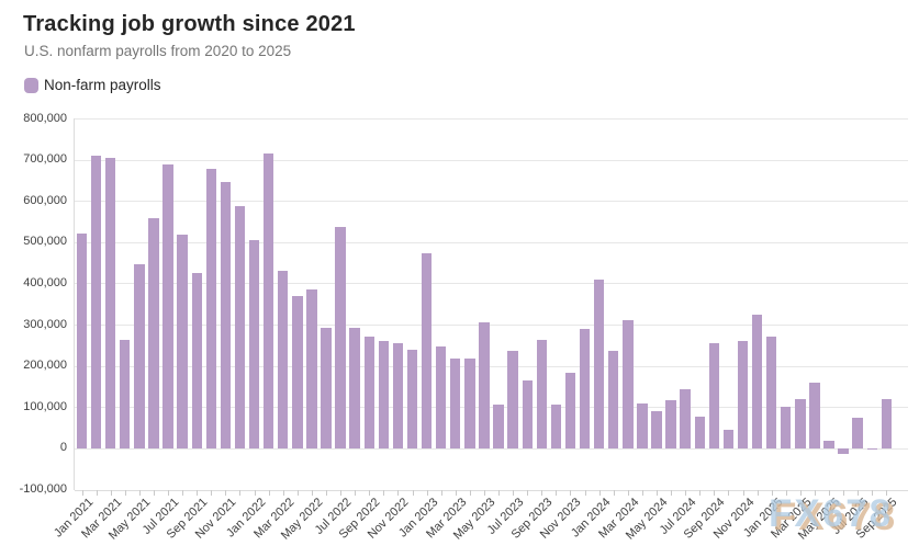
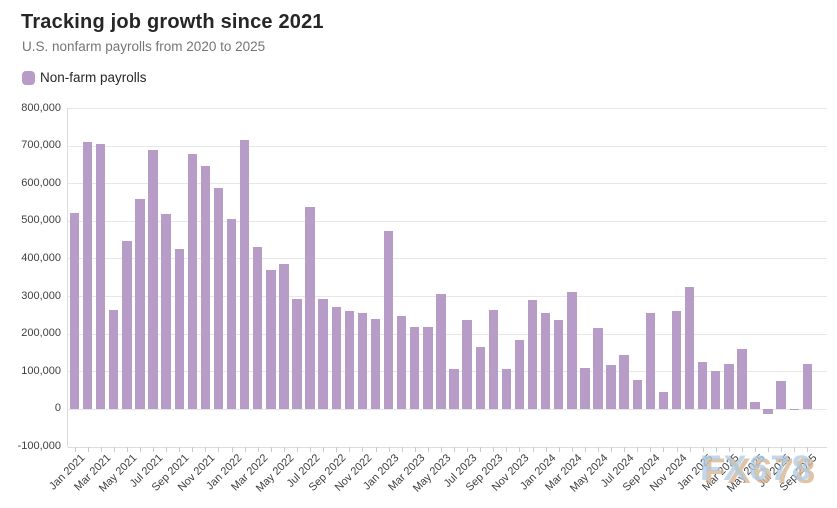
Jan 2024: 410000 -> 260000
May 2024: 90000 -> 220000
Jan 2025: 270000 -> 120000
